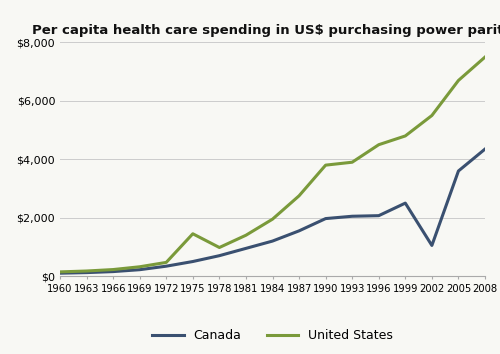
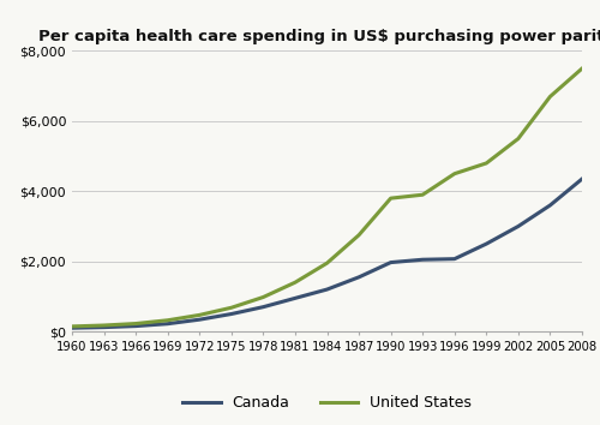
United States/1975: $1,450 -> $680
Canada/2002: $1,050 -> $3,000
